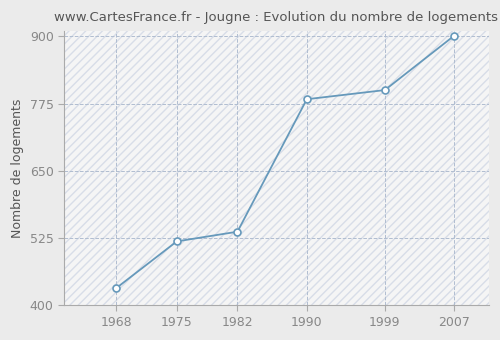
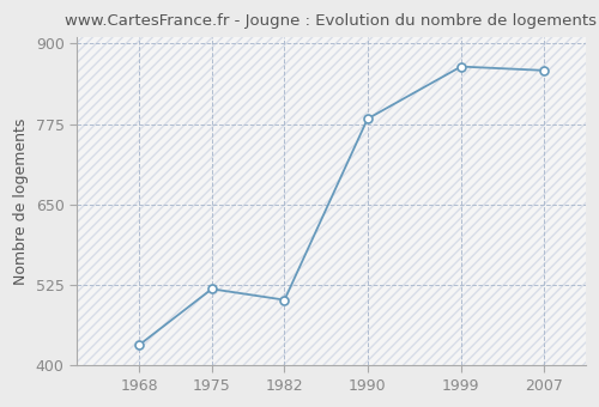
1982: 537 -> 502
1999: 800 -> 864
2007: 901 -> 858
